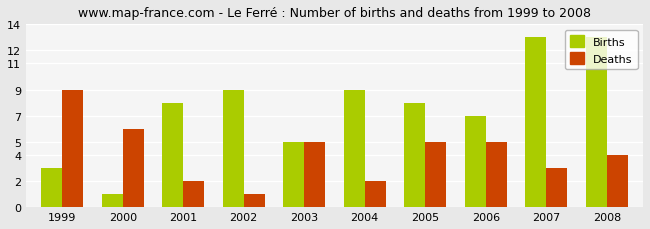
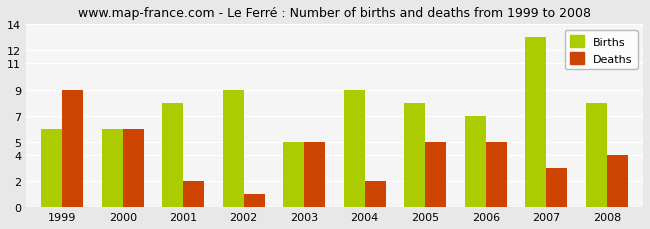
Births/1999: 3 -> 6
Births/2000: 1 -> 6
Births/2008: 13 -> 8
